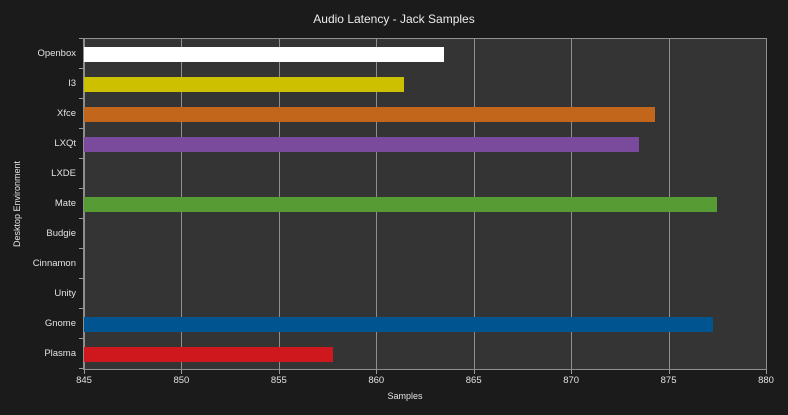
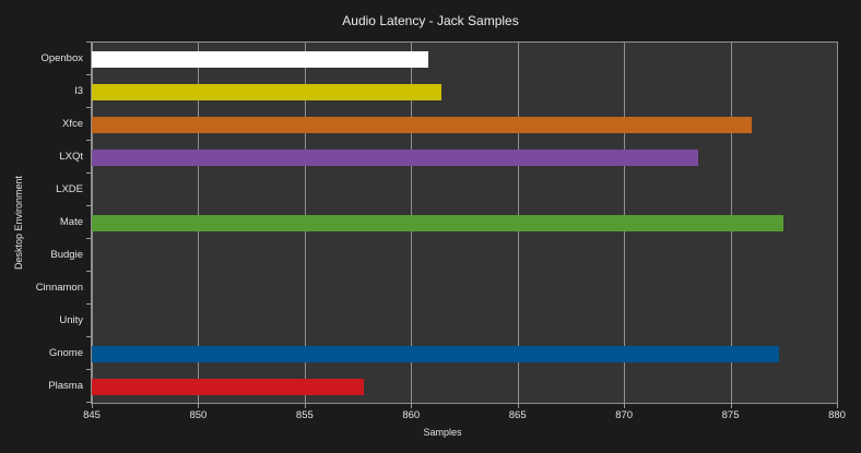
Openbox: 863.5 -> 860.8
Xfce: 874.3 -> 876.0
